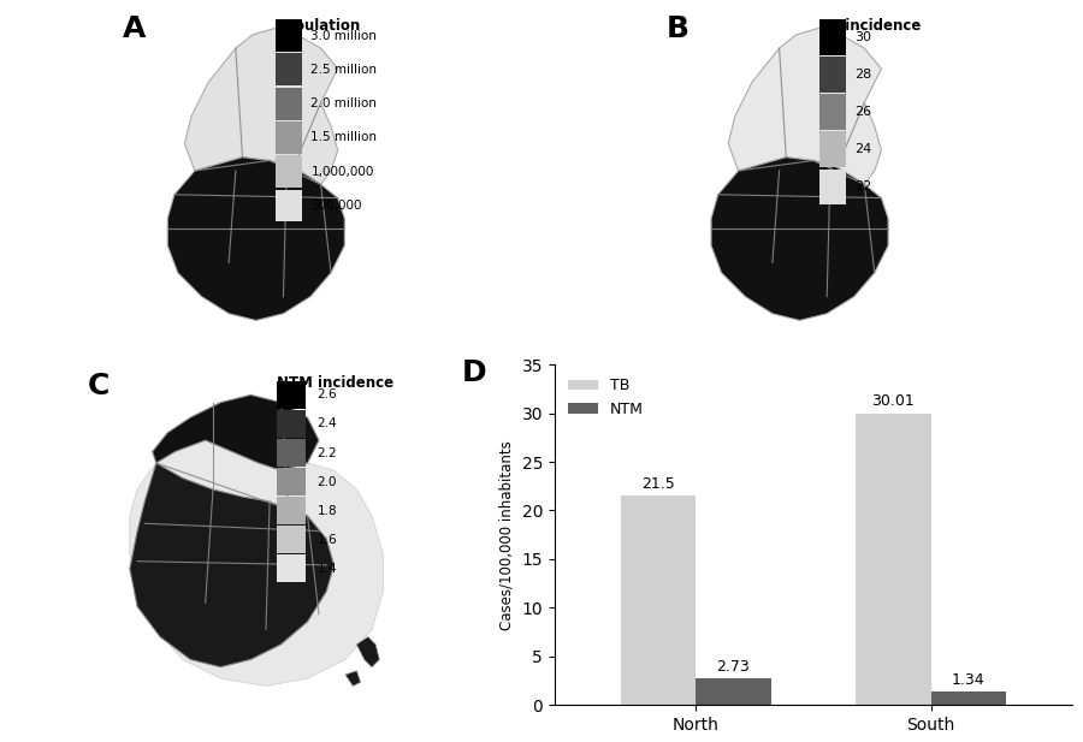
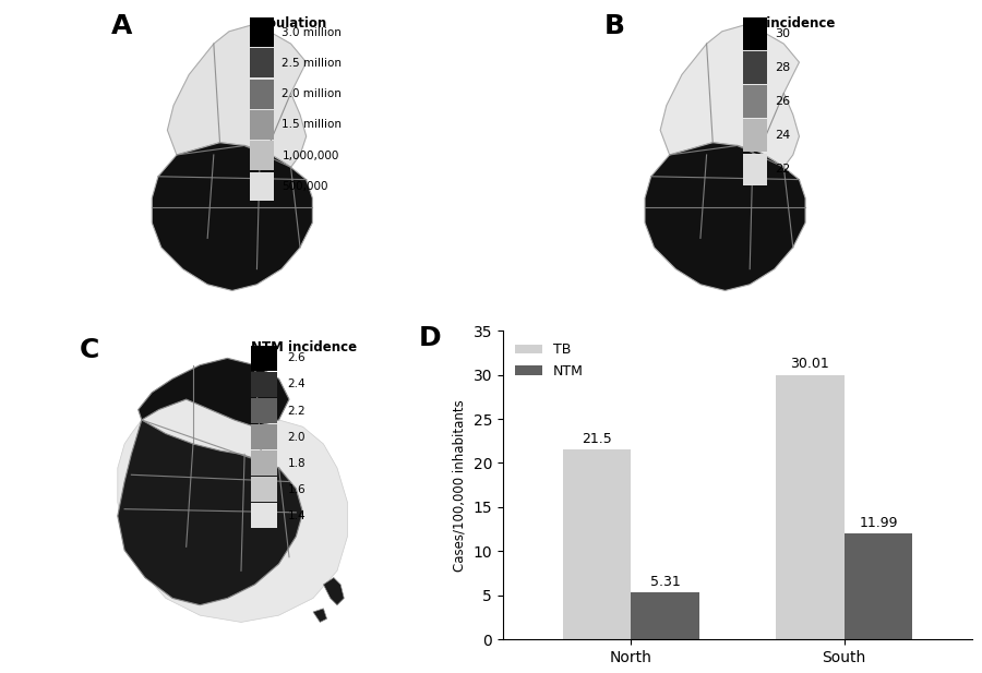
NTM/North: 2.73 -> 5.31
NTM/South: 1.34 -> 11.99
